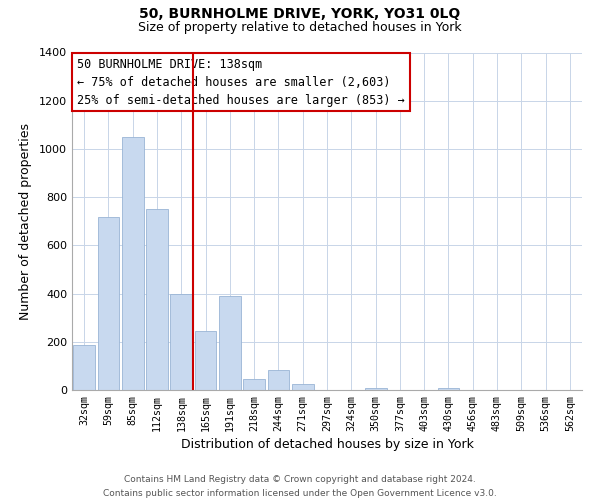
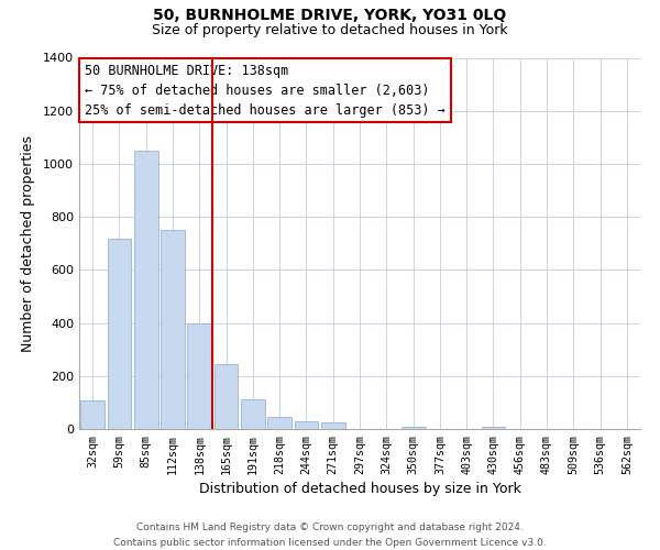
32sqm: 185 -> 107
191sqm: 390 -> 110
244sqm: 85 -> 27
